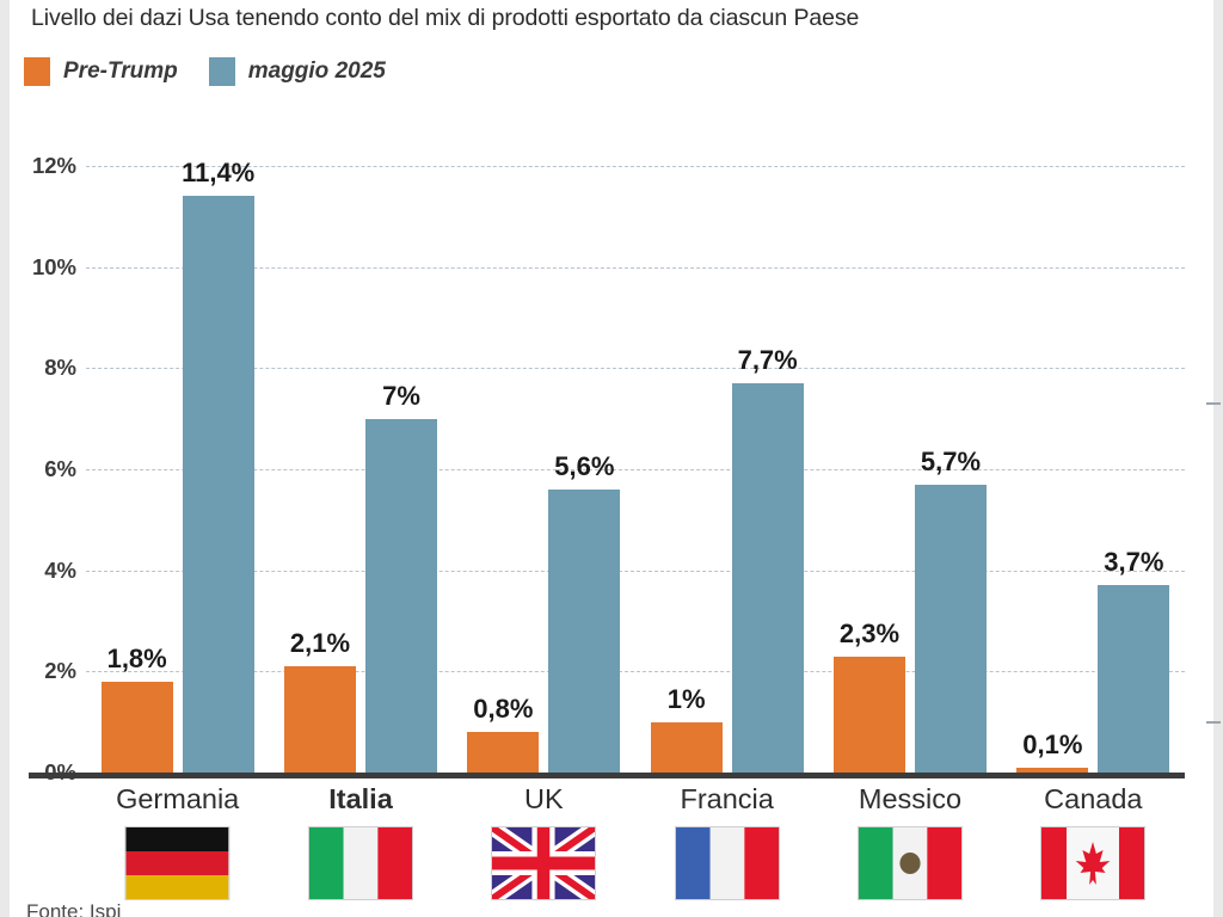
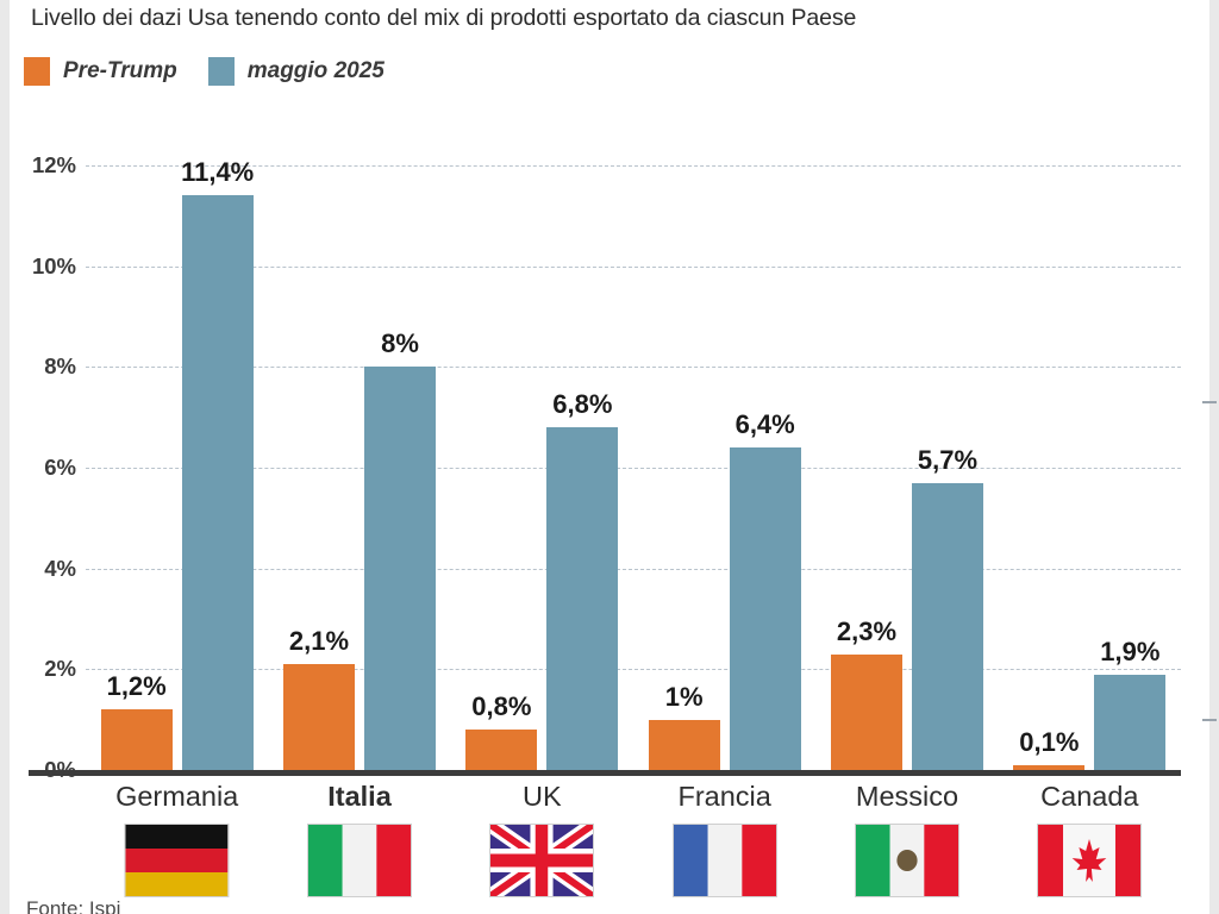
Pre-Trump/Germania: 1,8% -> 1,2%
maggio 2025/Italia: 7% -> 8%
maggio 2025/UK: 5,6% -> 6,8%
maggio 2025/Francia: 7,7% -> 6,4%
maggio 2025/Canada: 3,7% -> 1,9%
